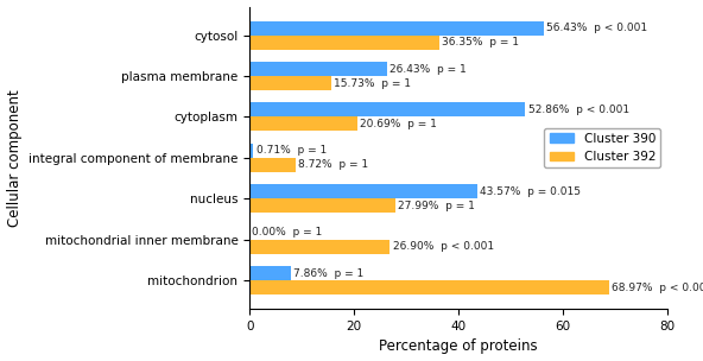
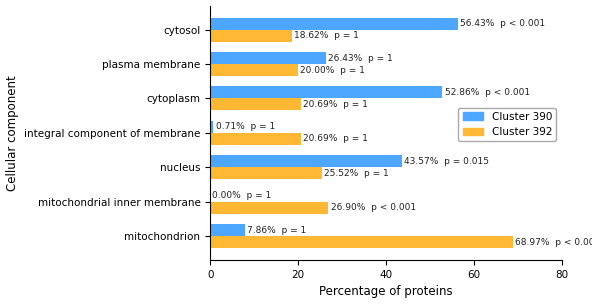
Cluster 392/cytosol: 36.35% -> 18.62%
Cluster 392/plasma membrane: 15.73% -> 20.00%
Cluster 392/integral component of membrane: 8.72% -> 20.69%
Cluster 392/nucleus: 27.99% -> 25.52%
